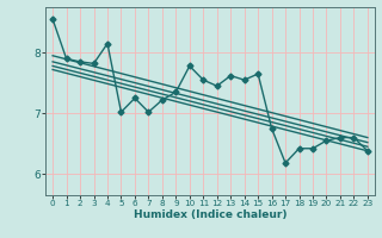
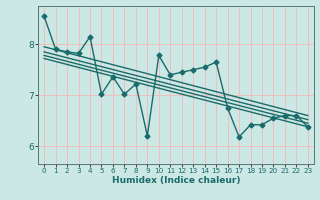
6: 7.25 -> 7.36
9: 7.35 -> 6.20
11: 7.55 -> 7.40
13: 7.62 -> 7.50
